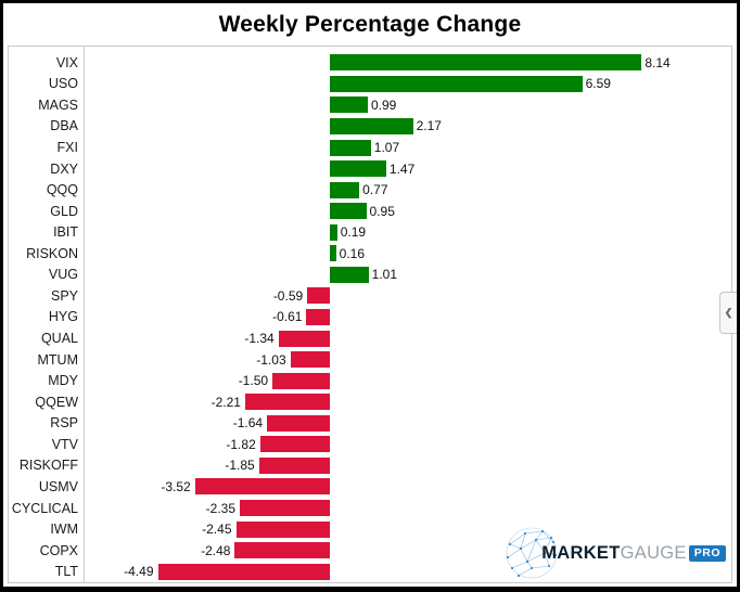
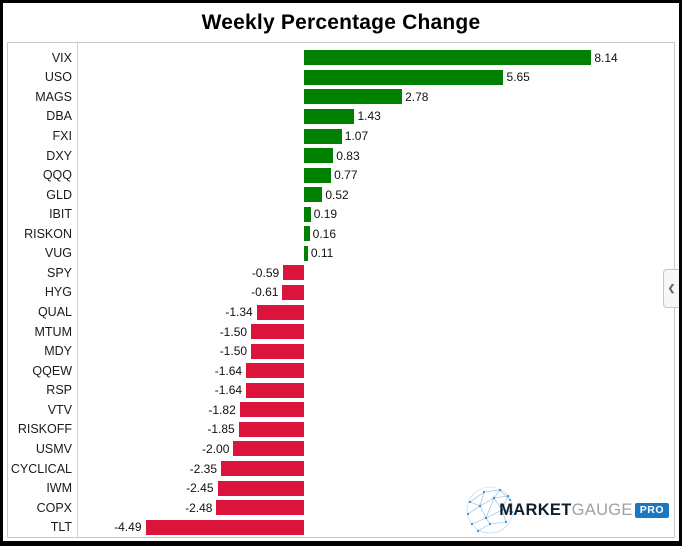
USO: 6.59 -> 5.65
MAGS: 0.99 -> 2.78
DBA: 2.17 -> 1.43
DXY: 1.47 -> 0.83
GLD: 0.95 -> 0.52
VUG: 1.01 -> 0.11
MTUM: -1.03 -> -1.50
QQEW: -2.21 -> -1.64
USMV: -3.52 -> -2.00
